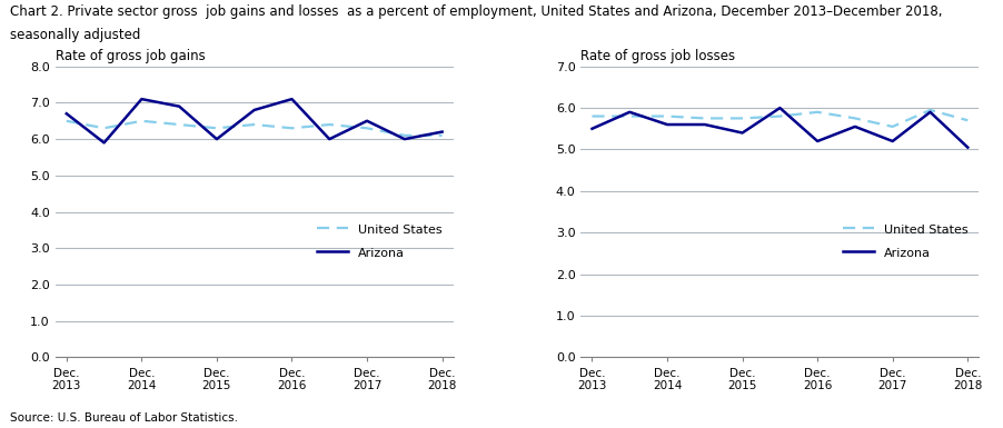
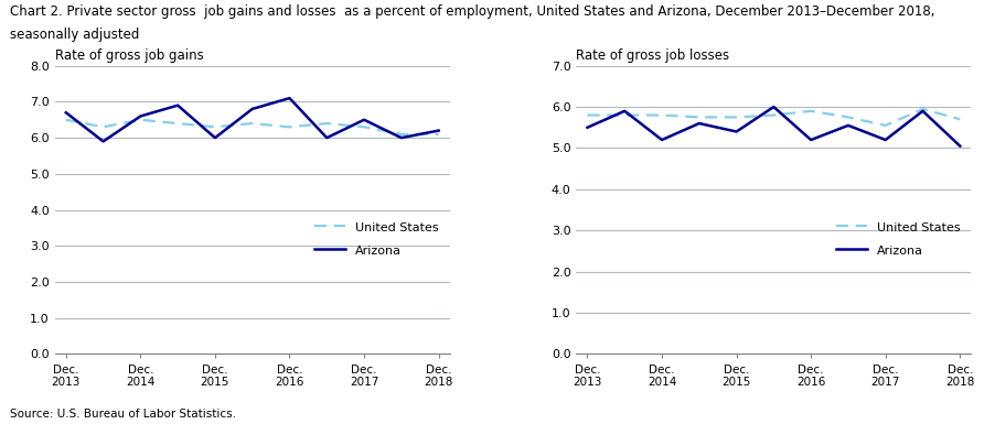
Rate of gross job gains/Arizona/Dec. 2014: 7.1 -> 6.6
Rate of gross job losses/Arizona/Dec. 2014: 5.60 -> 5.20
